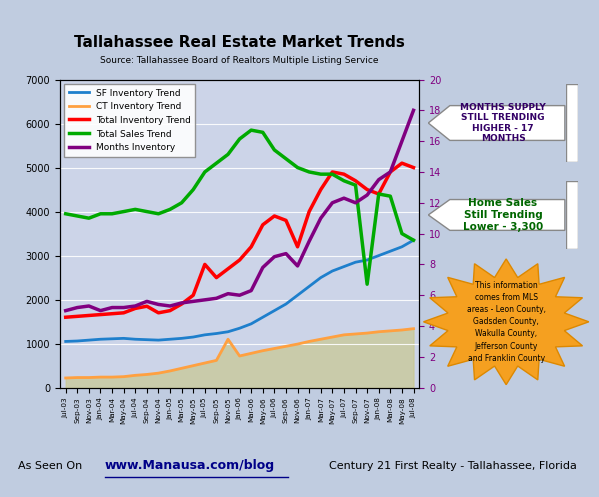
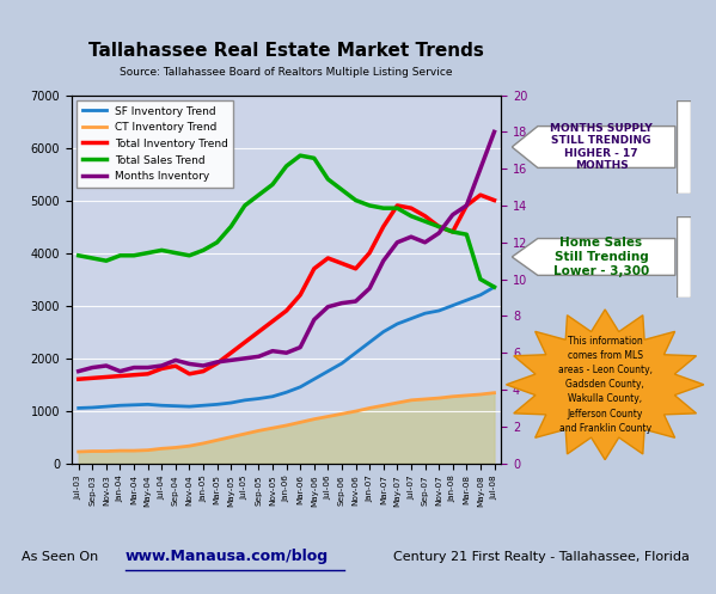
Total Inventory Trend/Jul-05: 2800 -> 2300
CT Inventory Trend/Nov-05: 1100 -> 670
Total Inventory Trend/Nov-06: 3200 -> 3700
Months Inventory/Nov-06: 7.9 -> 8.8
Total Sales Trend/Nov-07: 2350 -> 4500
